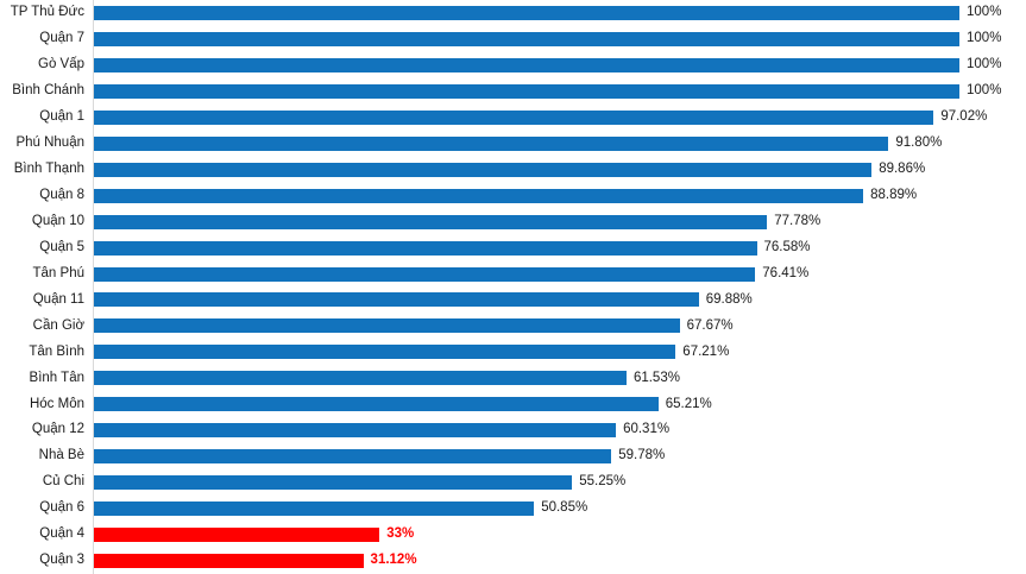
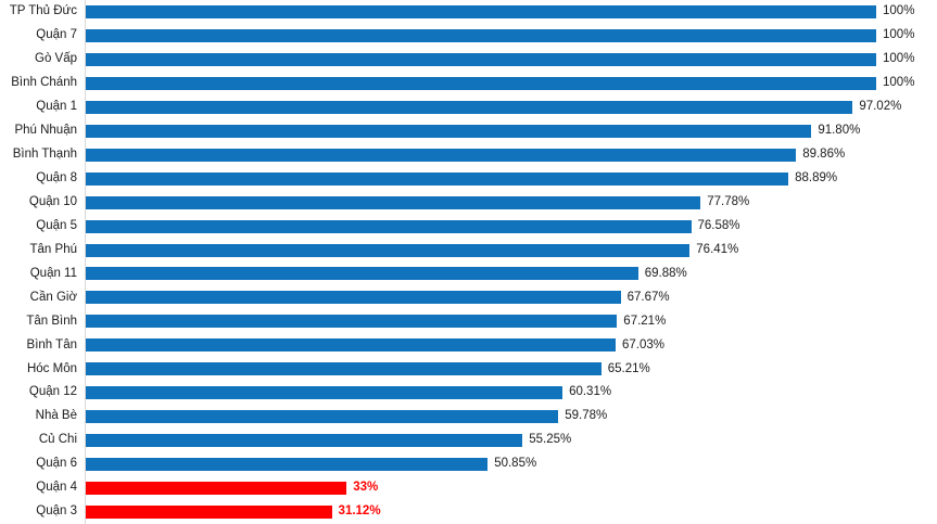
Bình Tân: 61.53% -> 67.03%
